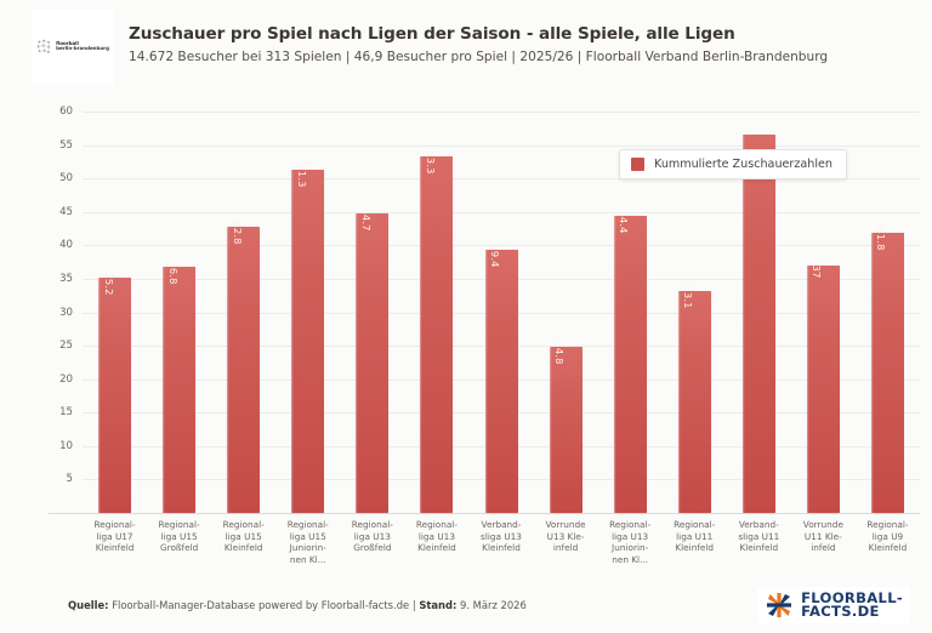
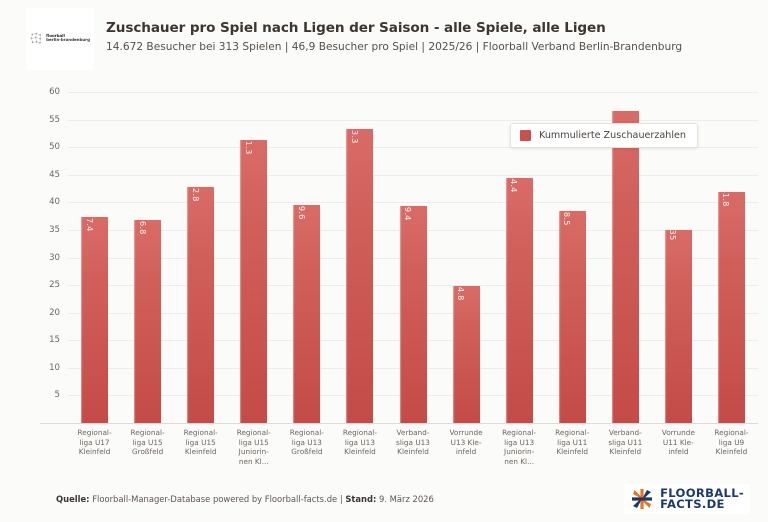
Regional- liga U17 Kleinfeld: 35.2 -> 37.4
Regional- liga U13 Großfeld: 44.7 -> 39.6
Regional- liga U11 Kleinfeld: 33.1 -> 38.5
Vorrunde U11 Kle- infeld: 37 -> 35
